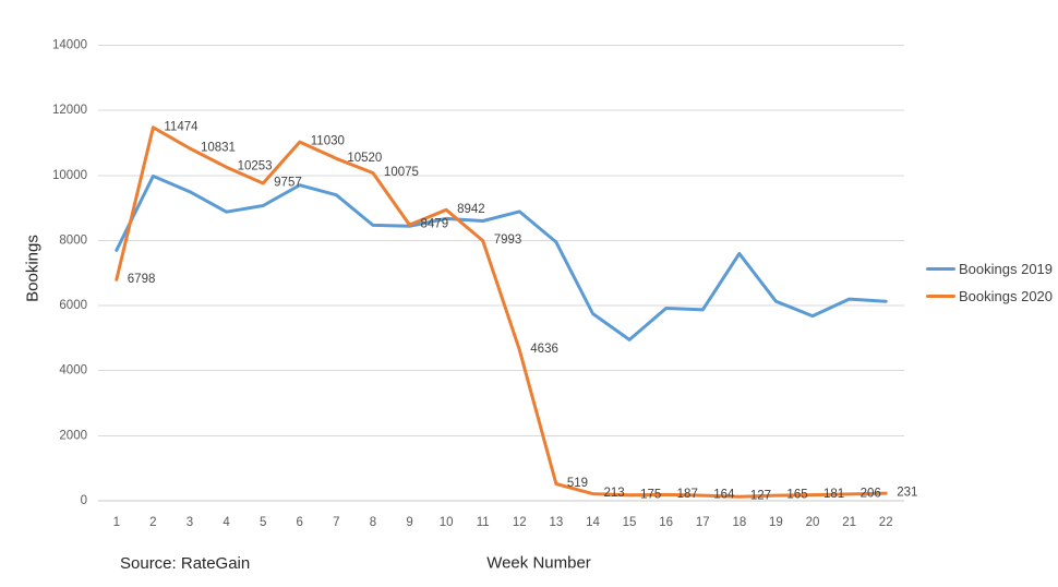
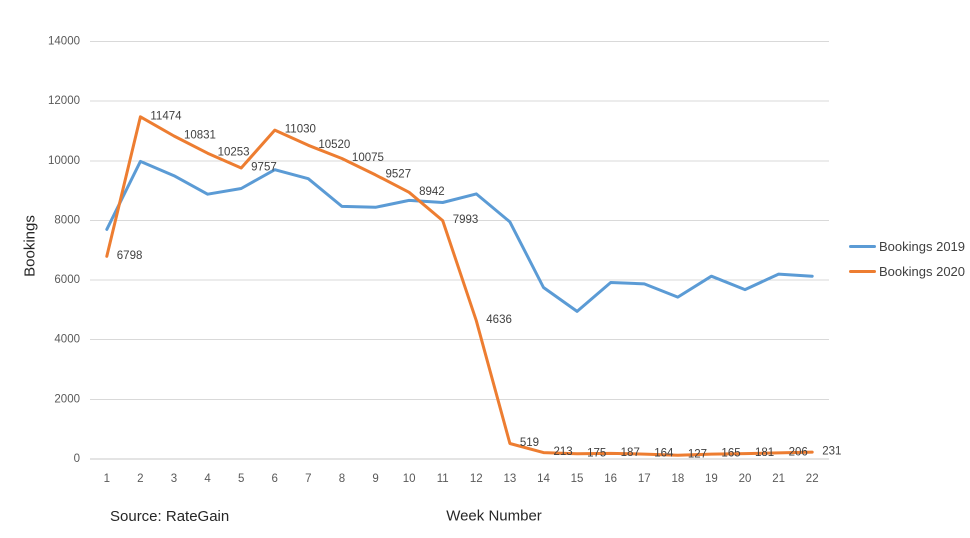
Bookings 2020/9: 8479 -> 9527
Bookings 2019/18: 7600 -> 5400
